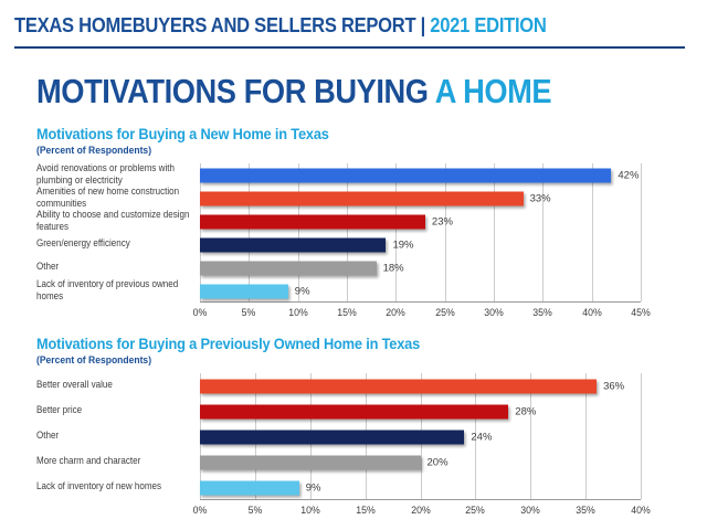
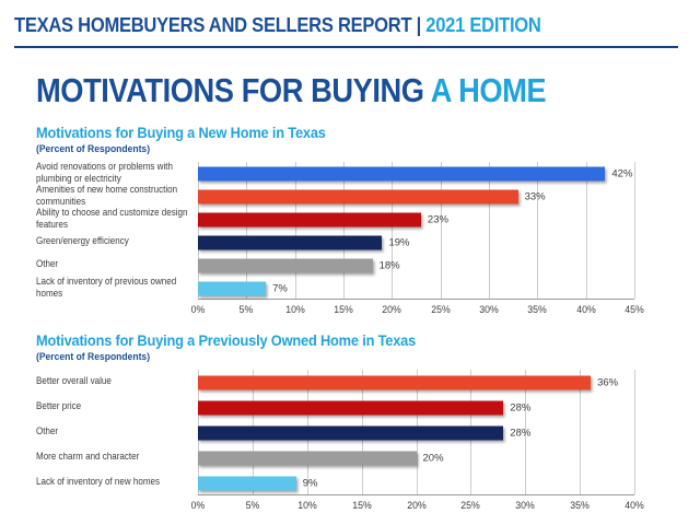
Motivations for Buying a New Home in Texas/Lack of inventory of previous owned homes: 9% -> 7%
Motivations for Buying a Previously Owned Home in Texas/Other: 24% -> 28%
